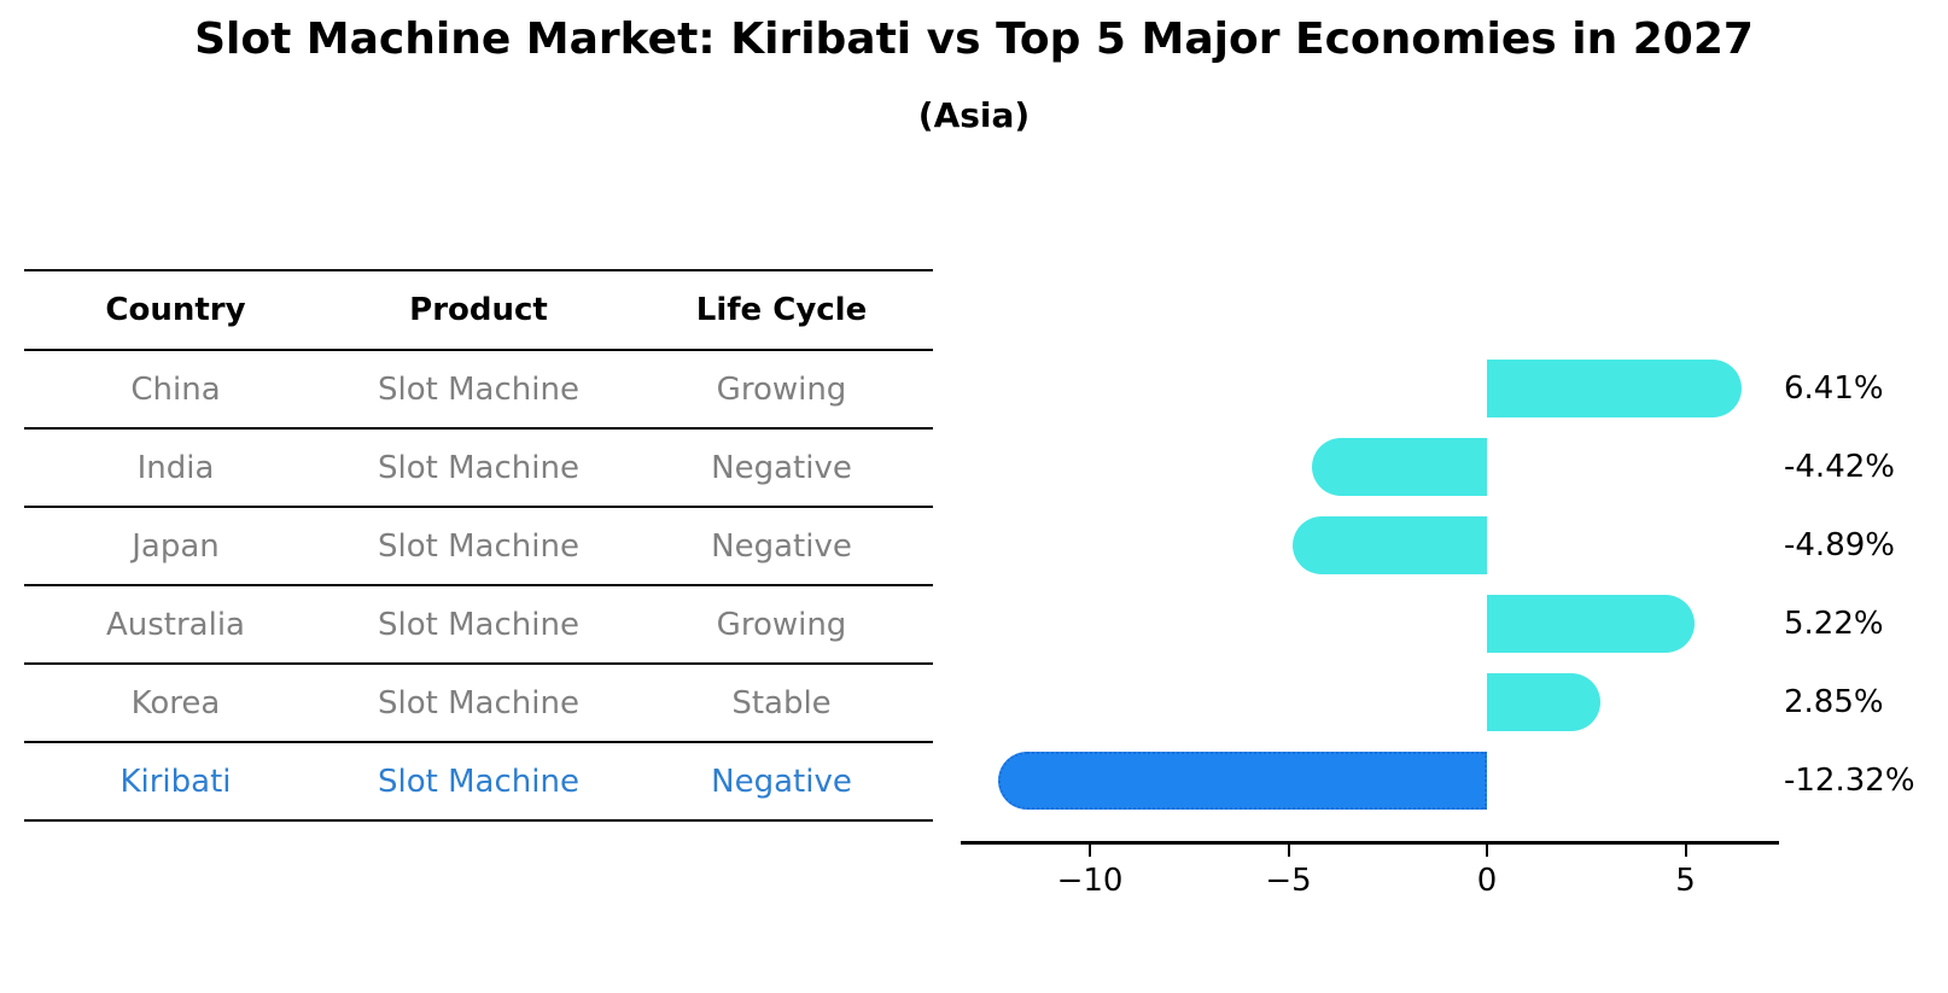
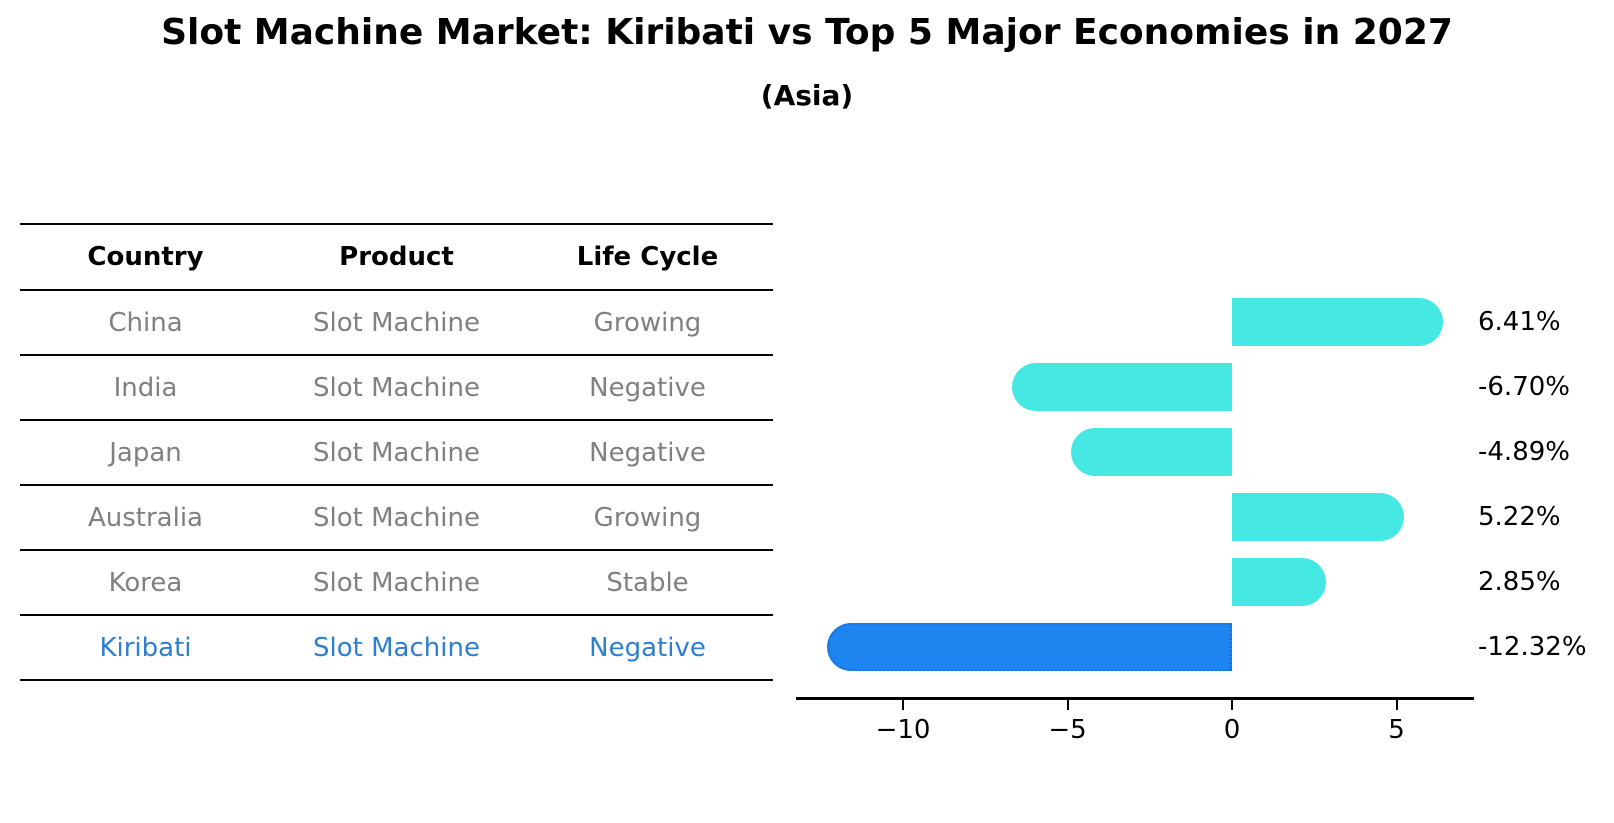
India: -4.42% -> -6.70%
